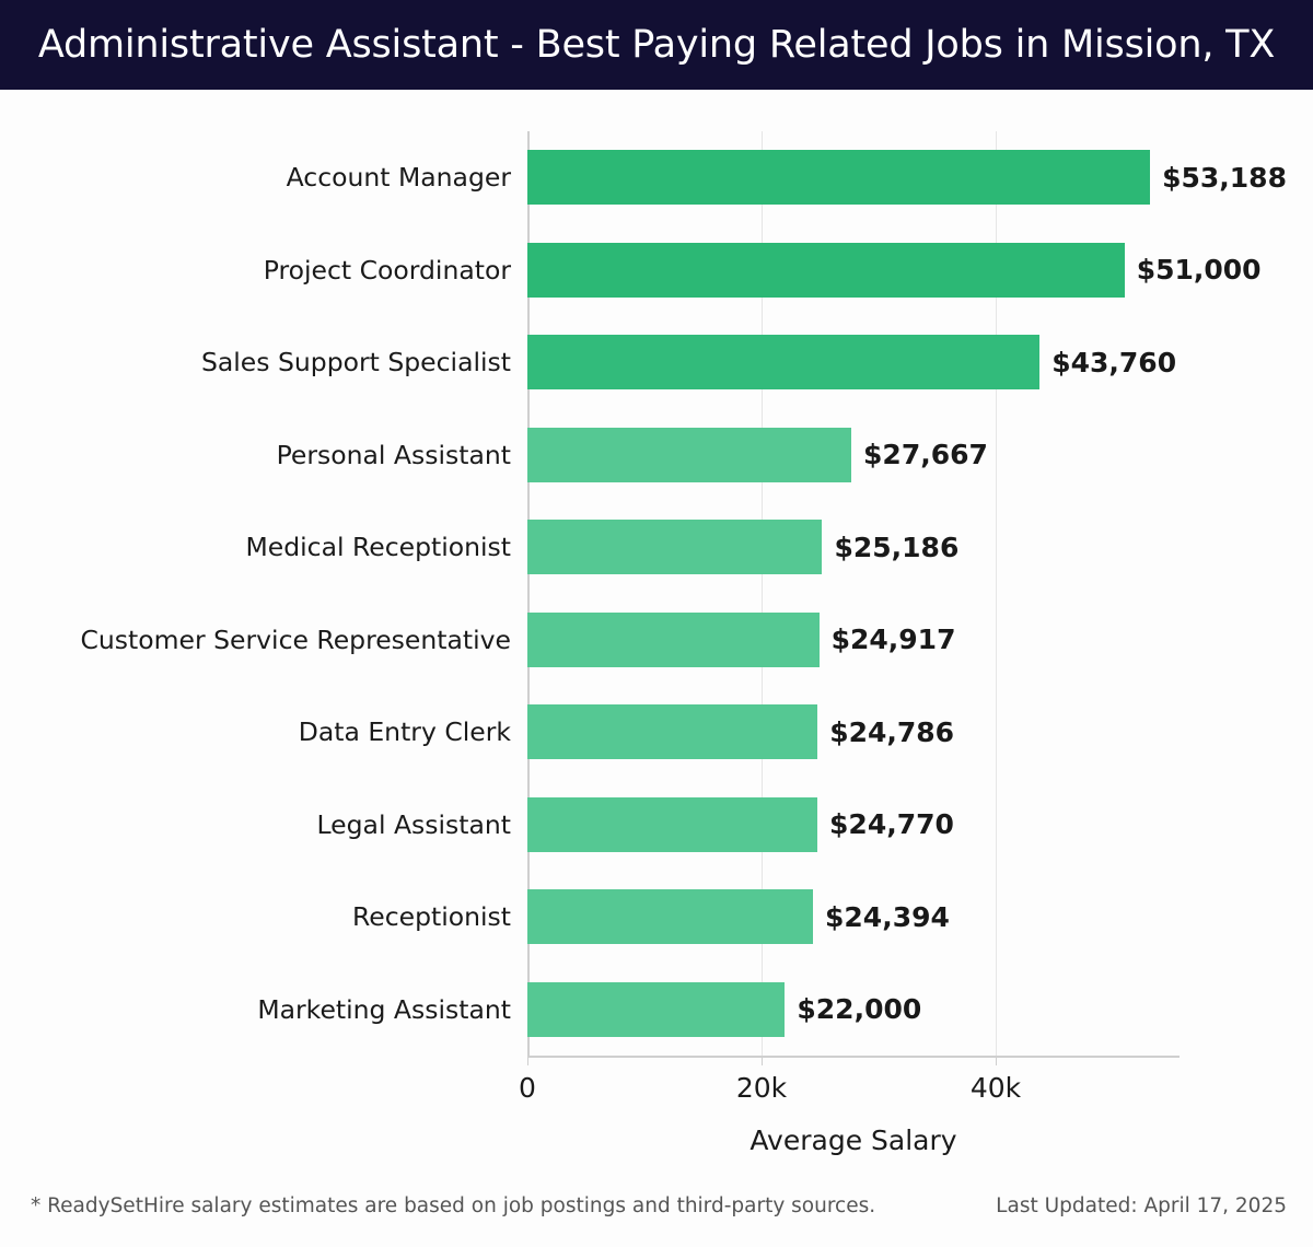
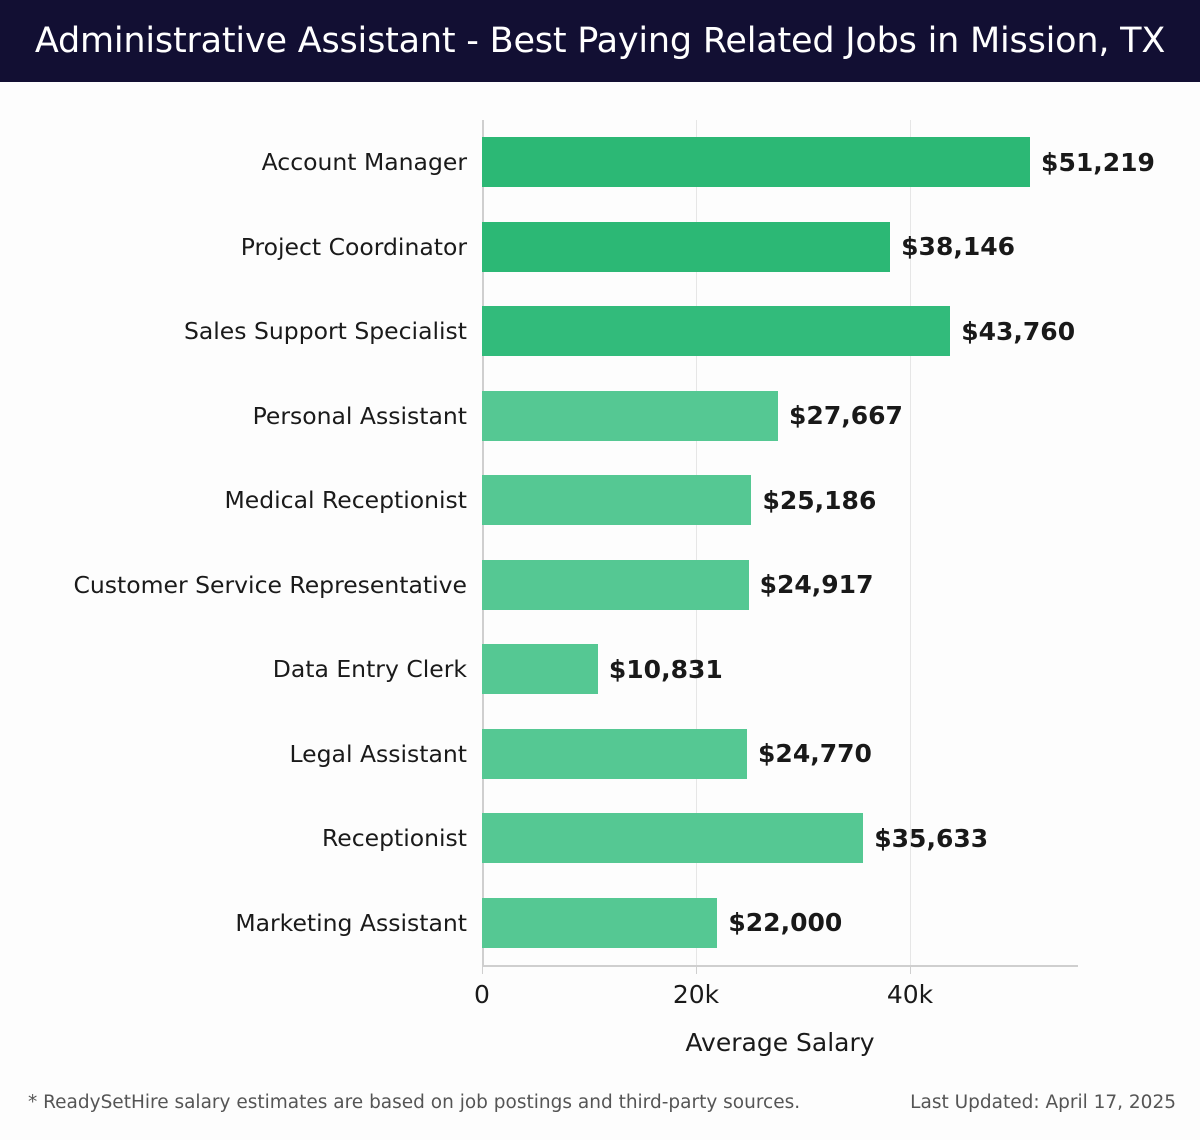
Account Manager: $53,188 -> $51,219
Project Coordinator: $51,000 -> $38,146
Data Entry Clerk: $24,786 -> $10,831
Receptionist: $24,394 -> $35,633
